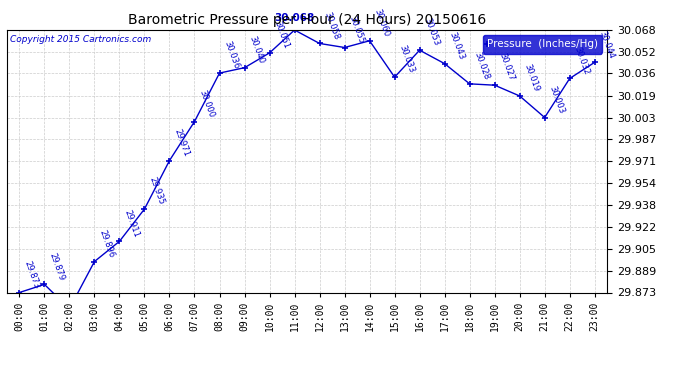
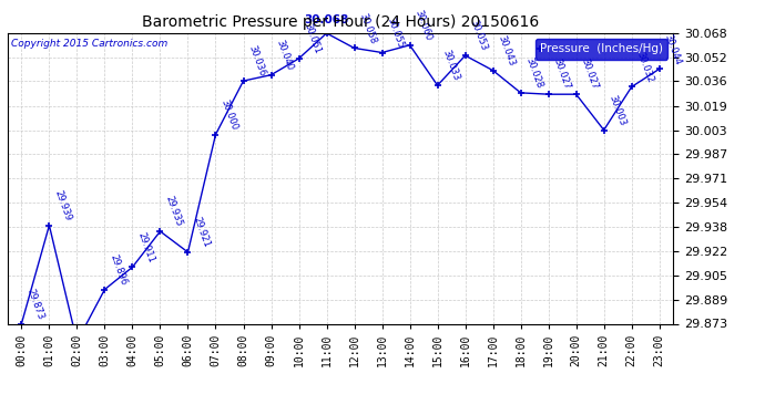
01:00: 29.879 -> 29.939
06:00: 29.971 -> 29.921
20:00: 30.019 -> 30.027
